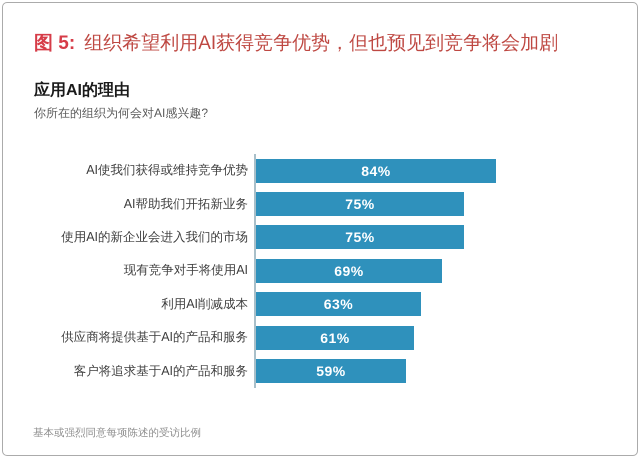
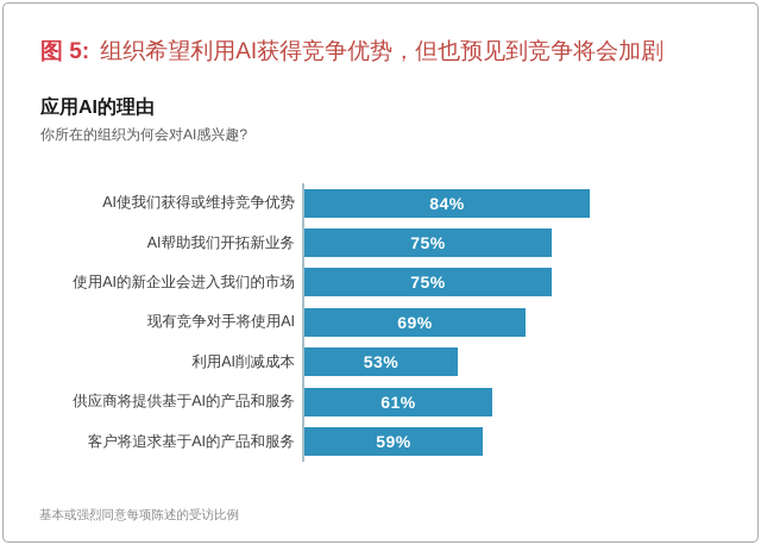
利用AI削减成本: 63% -> 53%
